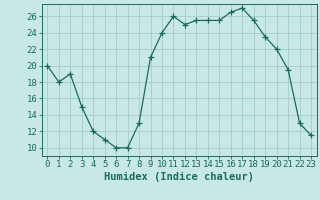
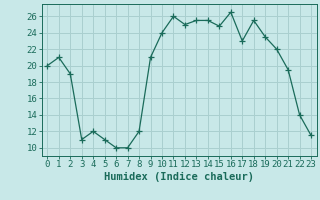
1: 18.0 -> 21.0
3: 15.0 -> 11.0
8: 13.0 -> 12.0
15: 25.5 -> 24.8
17: 27.0 -> 23.0
22: 13.0 -> 14.0
